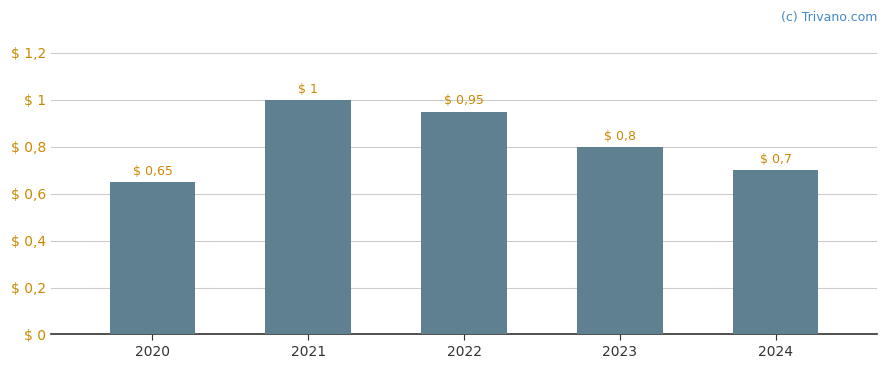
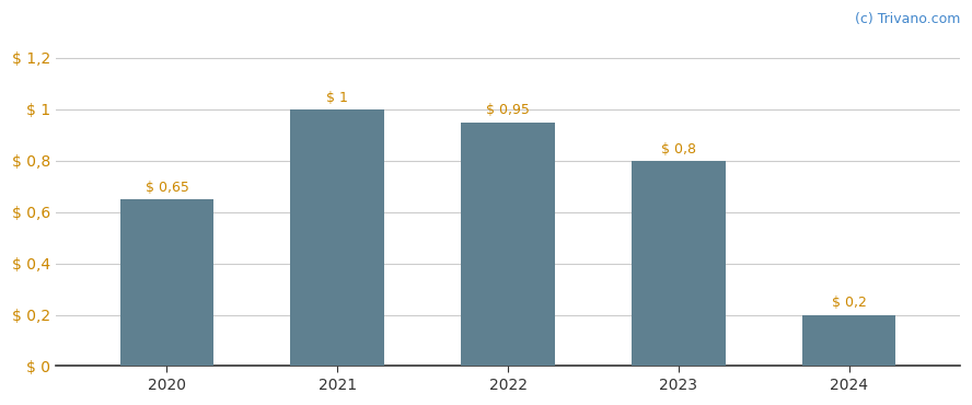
2024: 0,7 -> 0,2
